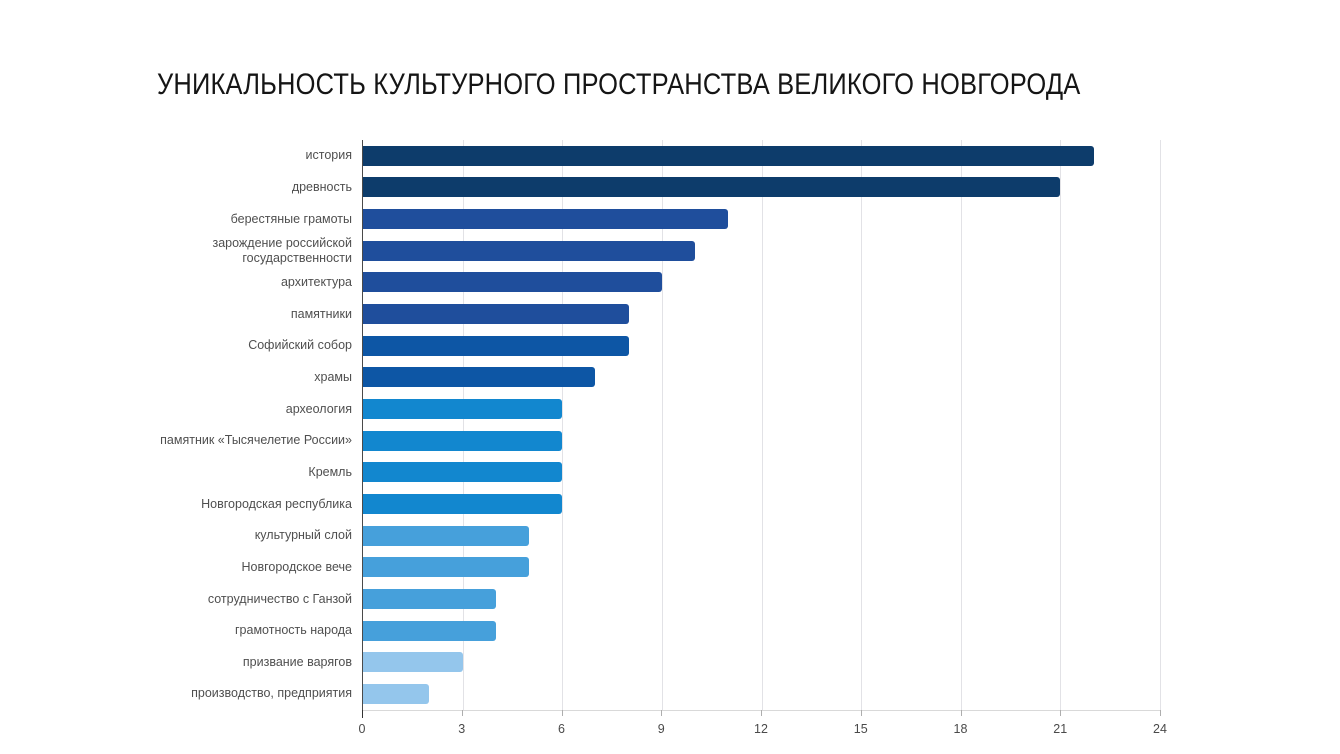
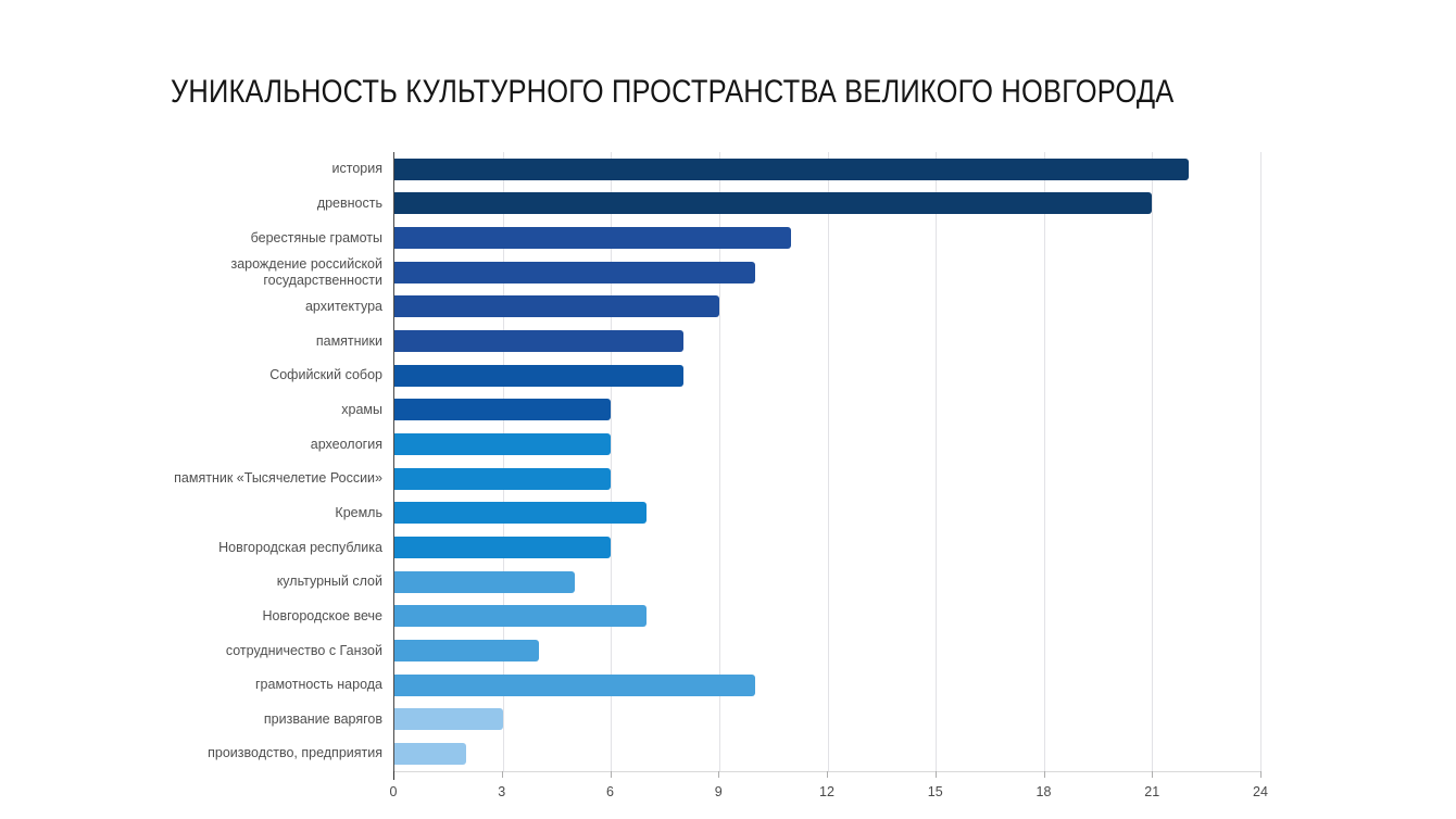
храмы: 7 -> 6
Кремль: 6 -> 7
Новгородское вече: 5 -> 7
грамотность народа: 4 -> 10
